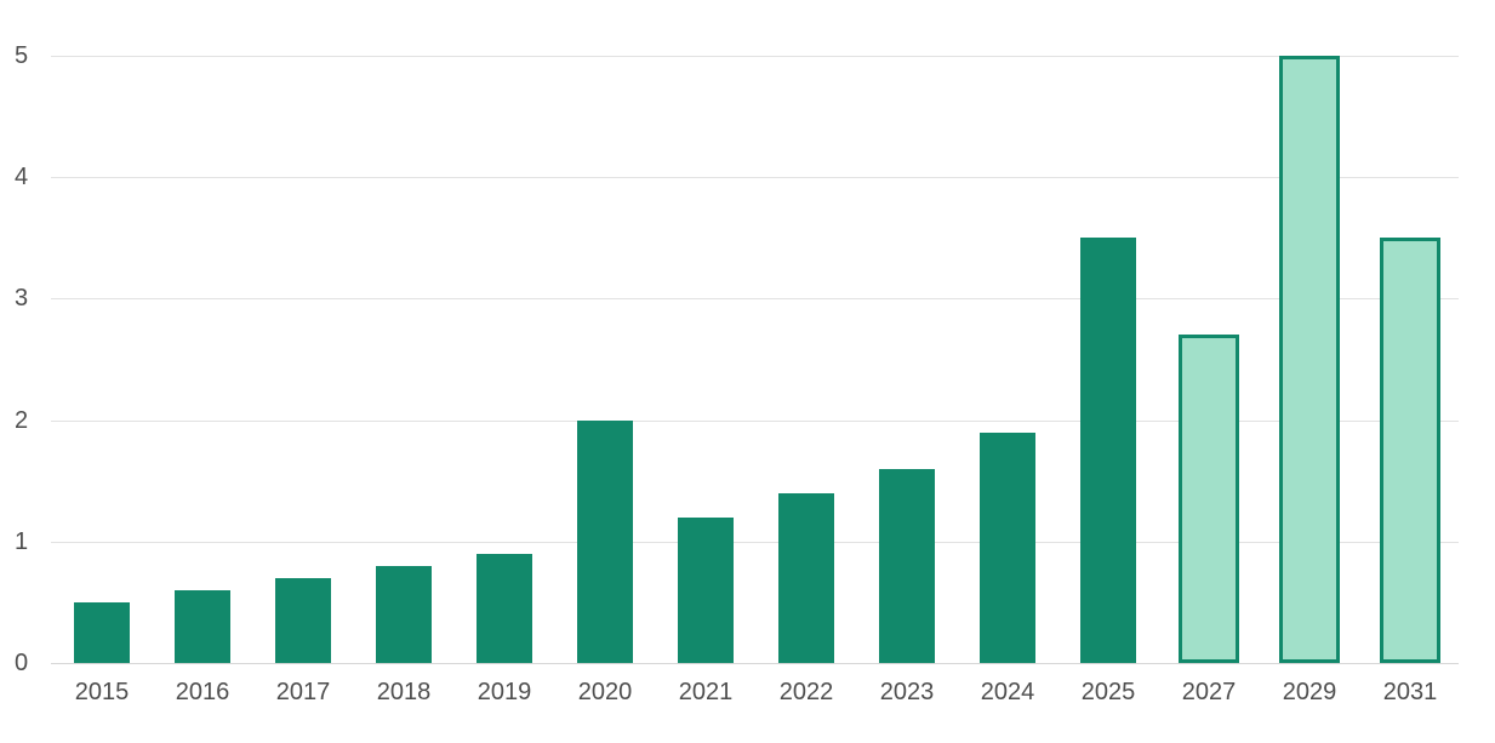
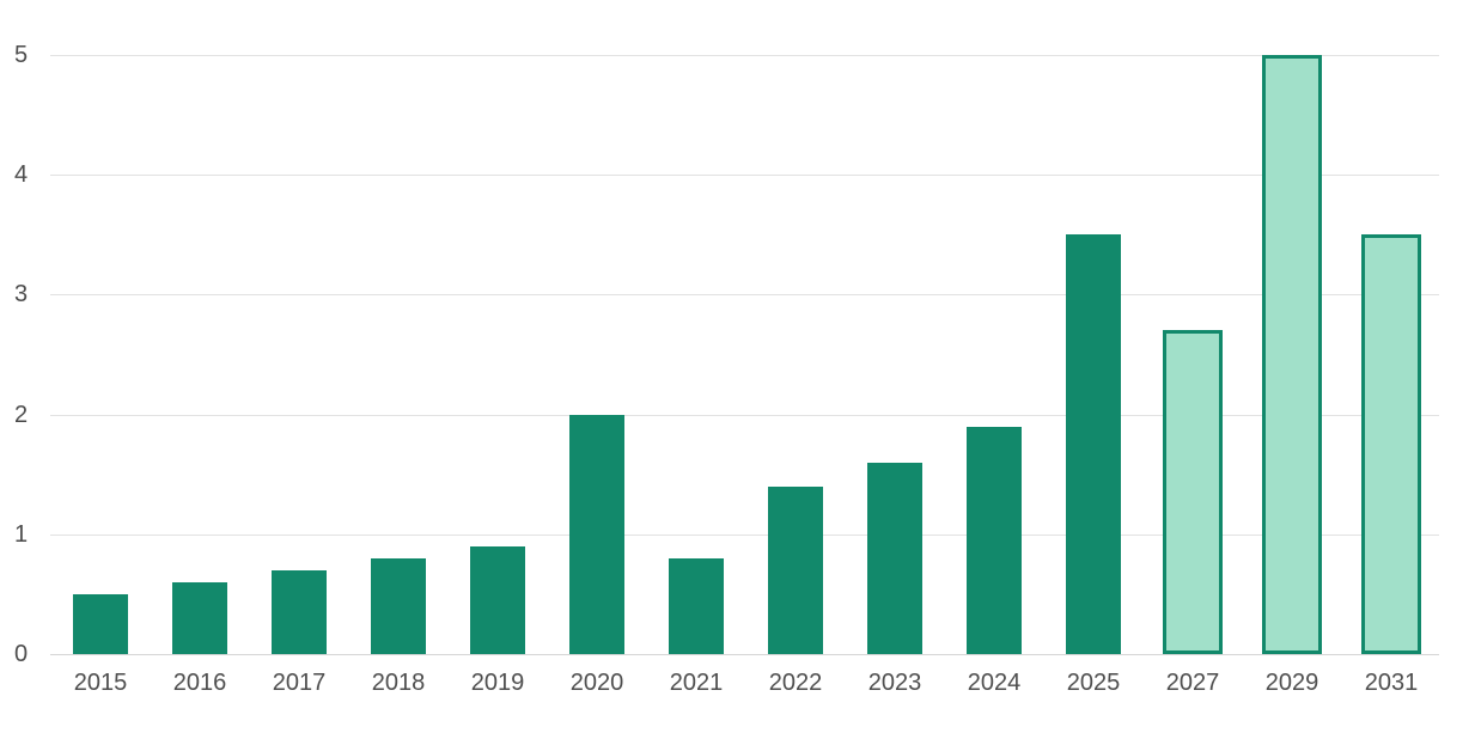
2021: 1.2 -> 0.8
